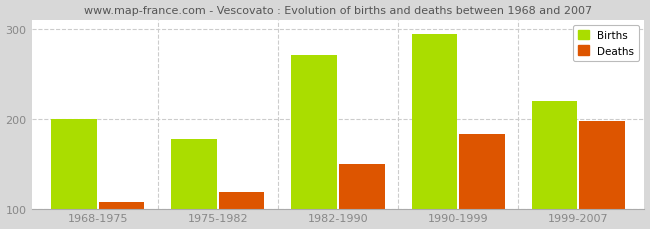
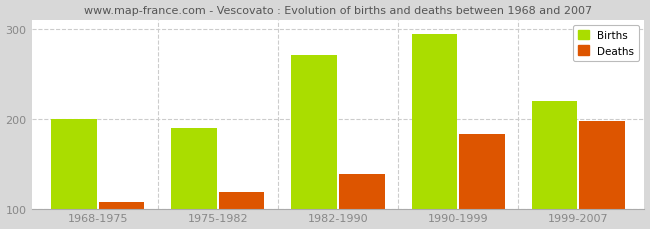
Births/1975-1982: 177 -> 190
Deaths/1982-1990: 150 -> 138
